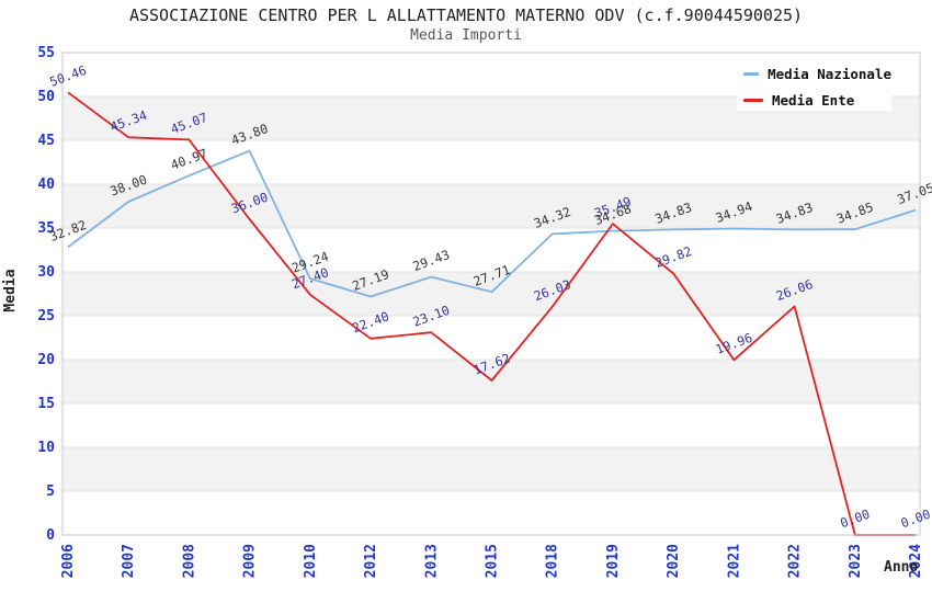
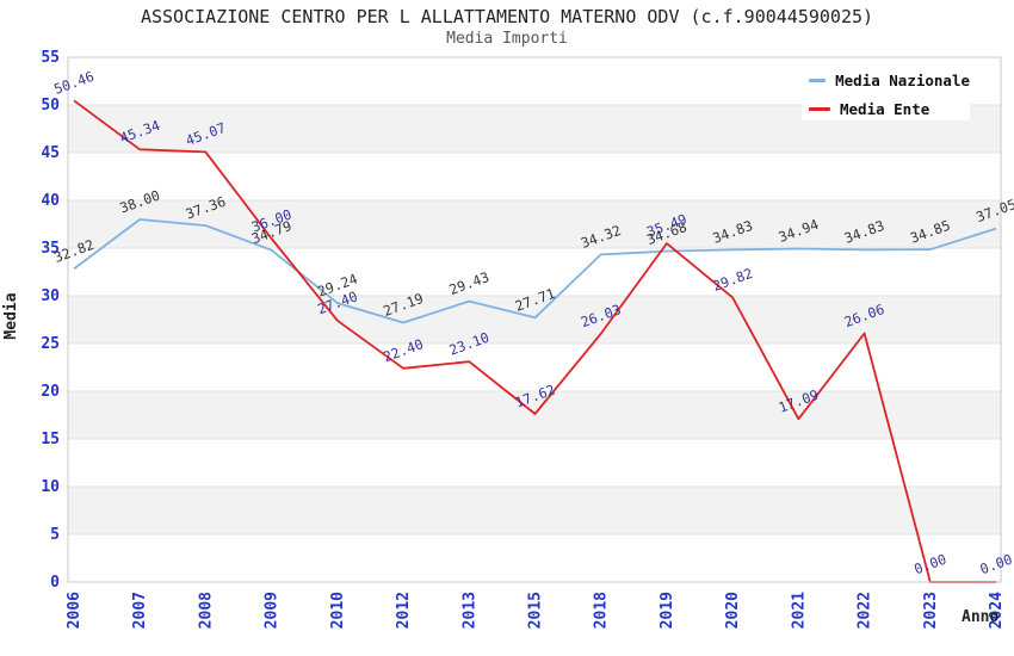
Media Nazionale/2008: 40.97 -> 37.36
Media Nazionale/2009: 43.80 -> 34.79
Media Ente/2021: 19.96 -> 17.09
